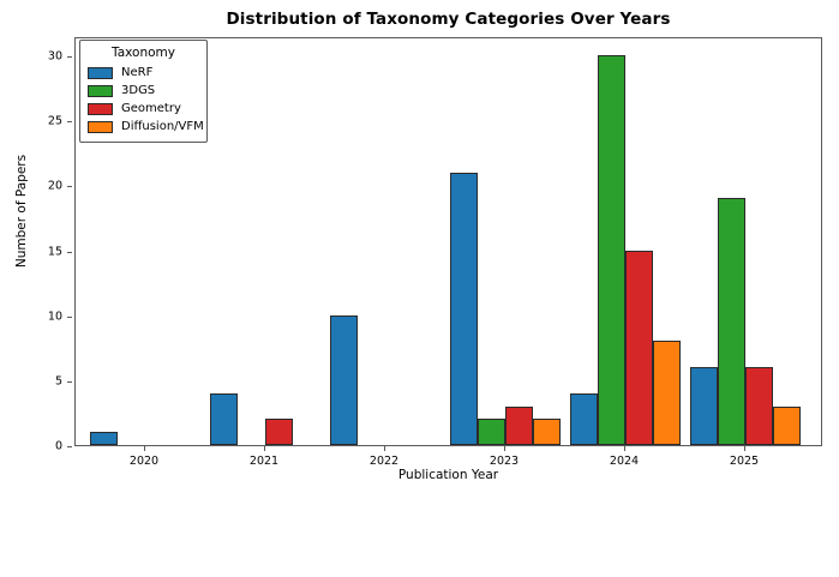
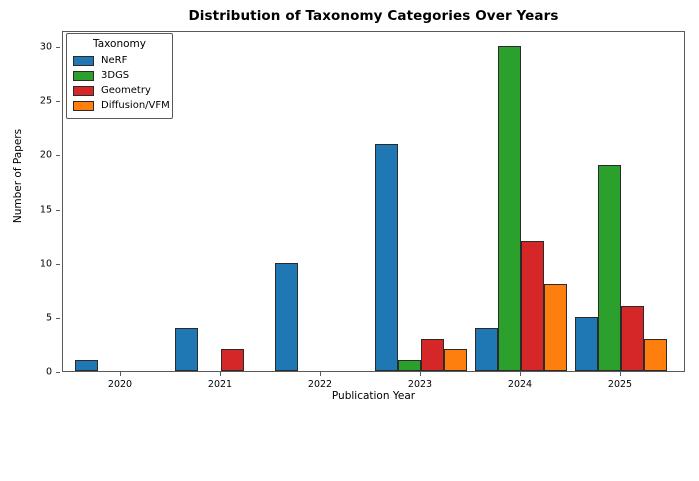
3DGS/2023: 2 -> 1
Geometry/2024: 15 -> 12
NeRF/2025: 6 -> 5
